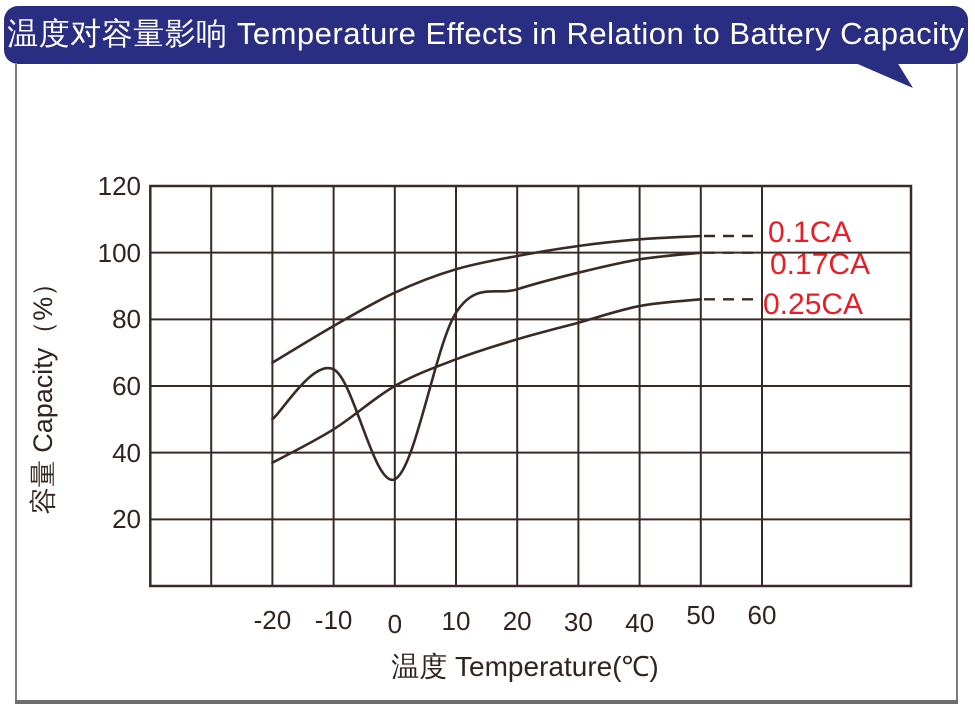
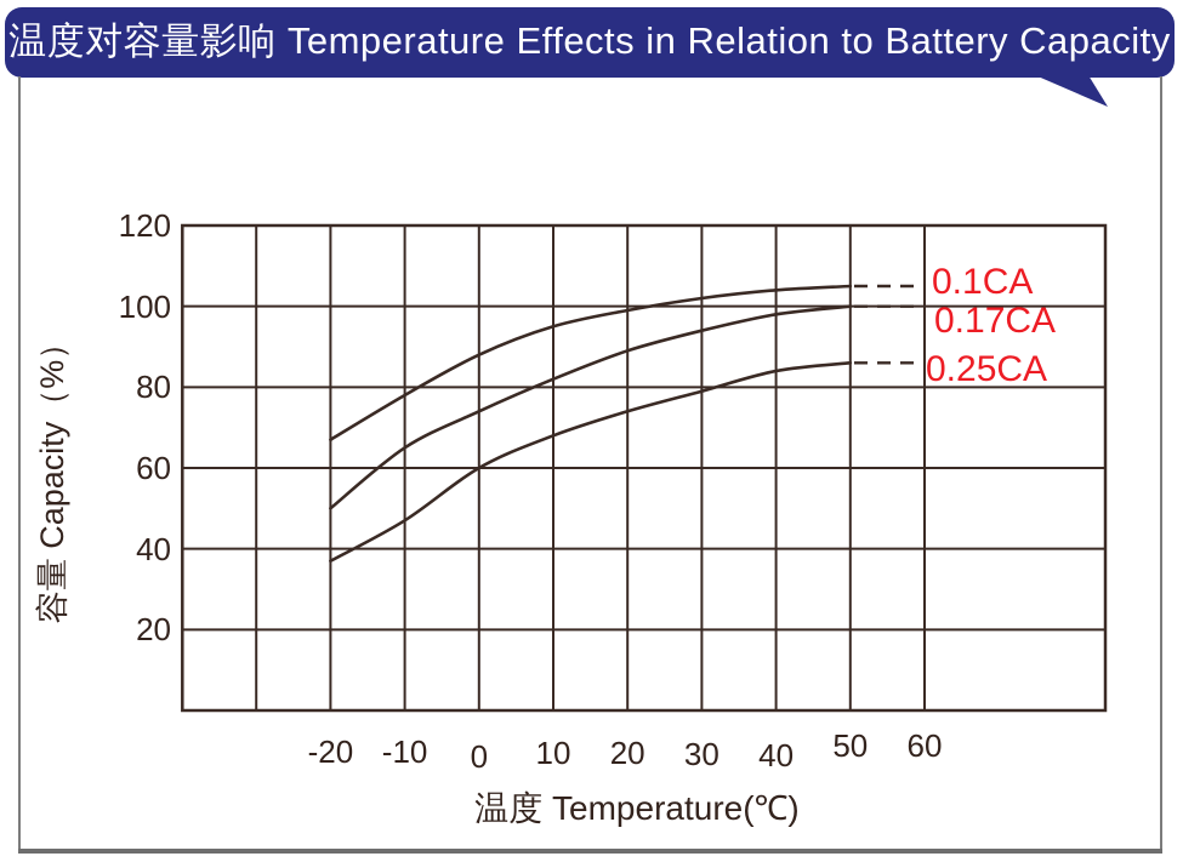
0.17CA/0: 32 -> 74
